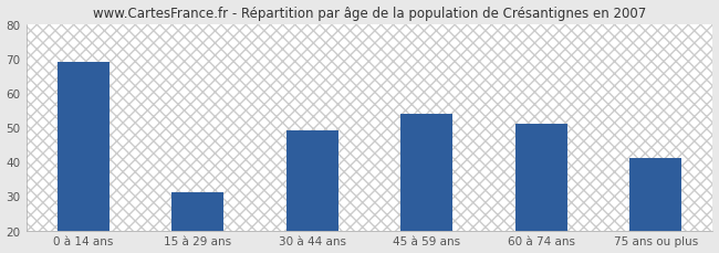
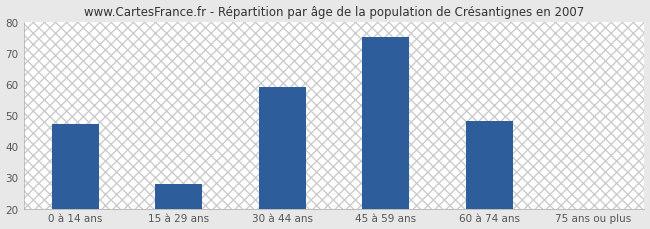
0 à 14 ans: 69 -> 47
15 à 29 ans: 31 -> 28
30 à 44 ans: 49 -> 59
45 à 59 ans: 54 -> 75
60 à 74 ans: 51 -> 48
75 ans ou plus: 41 -> 20
